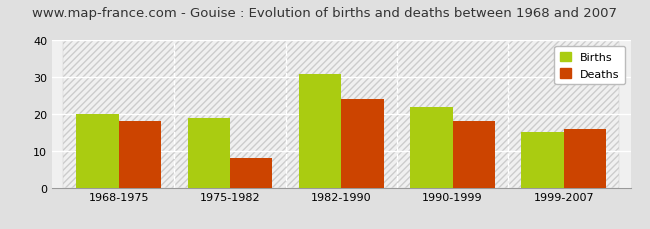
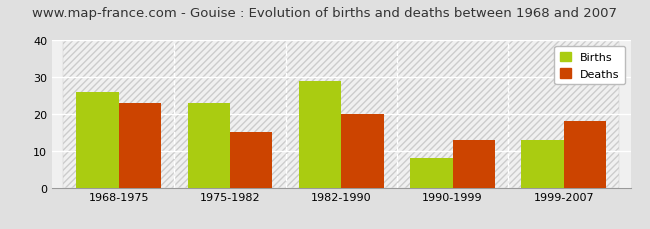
Births/1968-1975: 20 -> 26
Deaths/1968-1975: 18 -> 23
Births/1975-1982: 19 -> 23
Deaths/1975-1982: 8 -> 15
Births/1982-1990: 31 -> 29
Deaths/1982-1990: 24 -> 20
Births/1990-1999: 22 -> 8
Deaths/1990-1999: 18 -> 13
Births/1999-2007: 15 -> 13
Deaths/1999-2007: 16 -> 18
